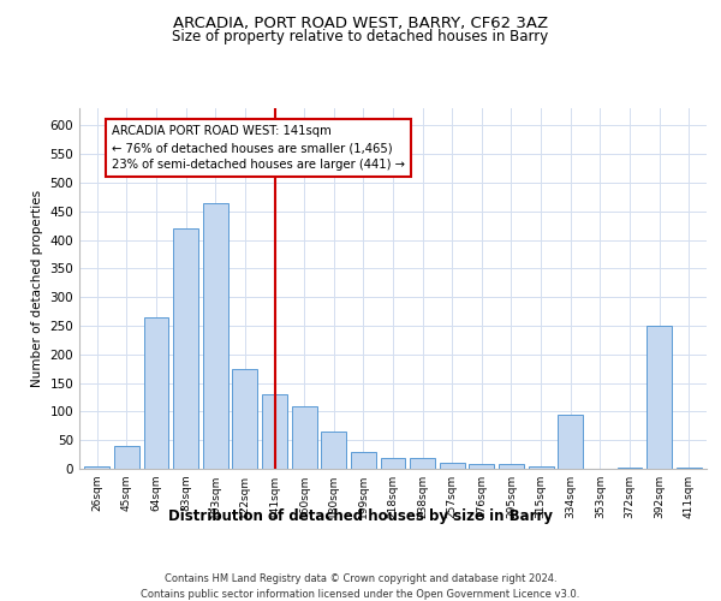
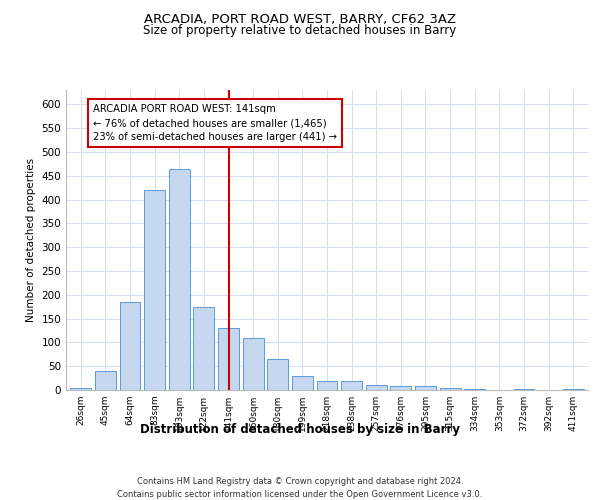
64sqm: 265 -> 185
334sqm: 95 -> 3
392sqm: 250 -> 1
